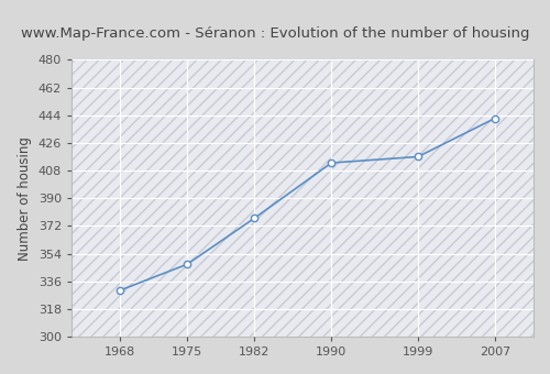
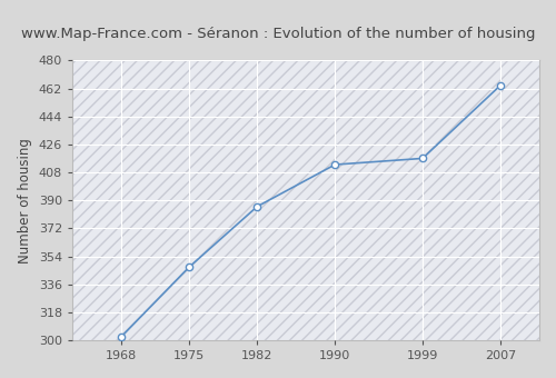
1968: 330 -> 302
1982: 377 -> 386
2007: 442 -> 464
